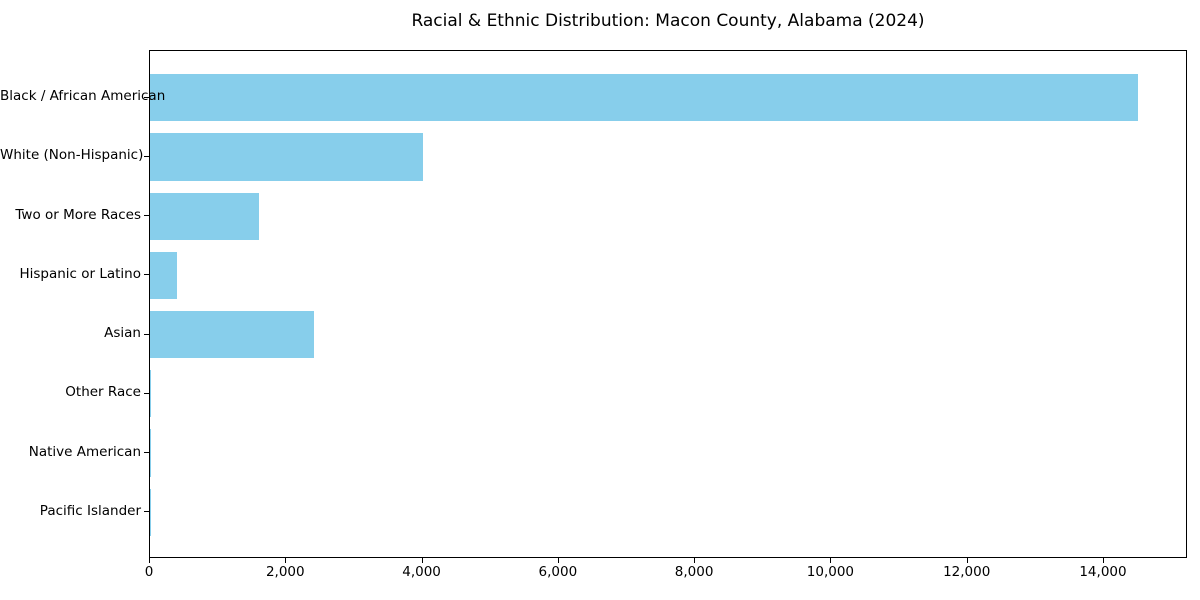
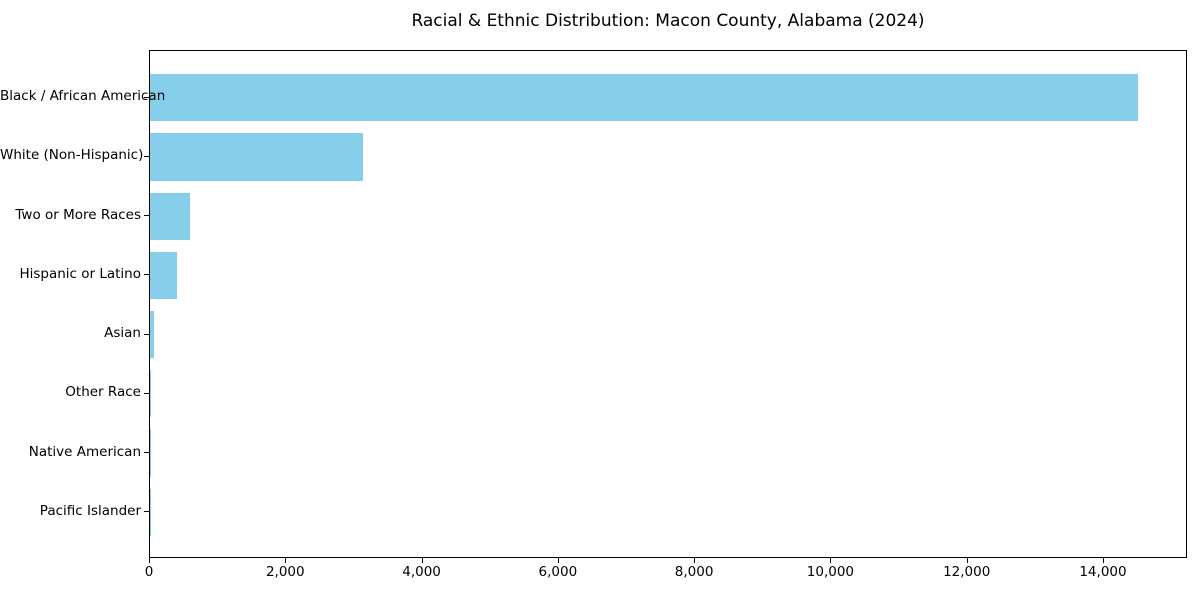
White (Non-Hispanic): 4000 -> 3100
Two or More Races: 1600 -> 600
Asian: 2400 -> 100
